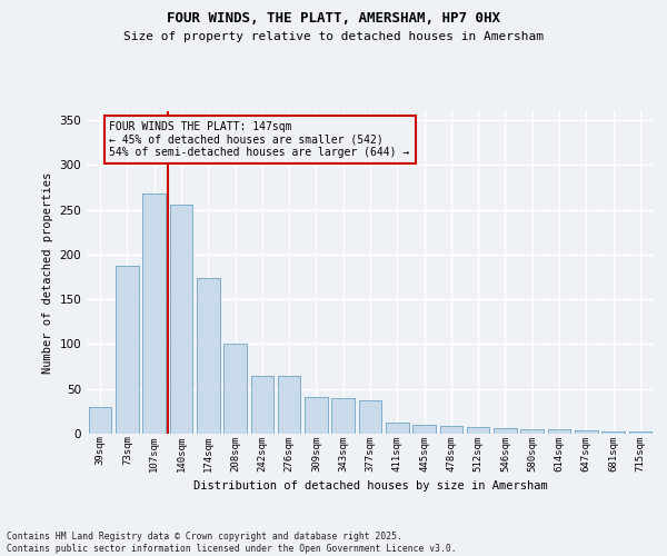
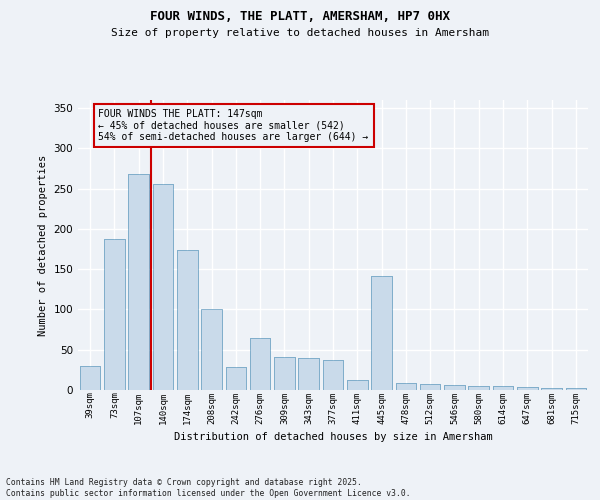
242sqm: 65 -> 28
445sqm: 10 -> 142
